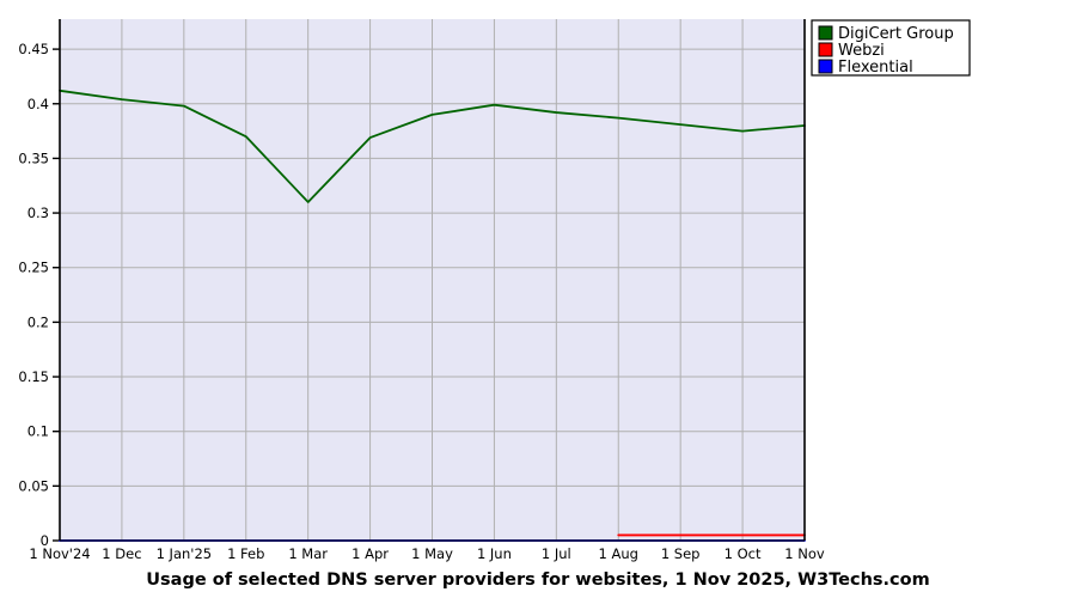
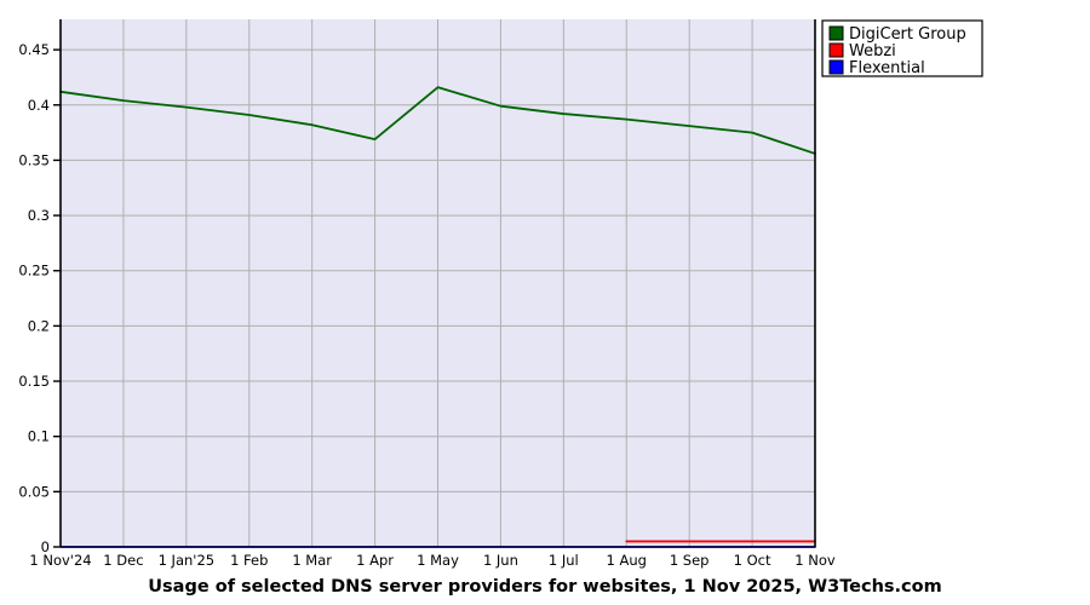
DigiCert Group/1 Feb: 0.37 -> 0.39
DigiCert Group/1 Mar: 0.31 -> 0.38
DigiCert Group/1 May: 0.39 -> 0.42
DigiCert Group/1 Nov: 0.38 -> 0.36
